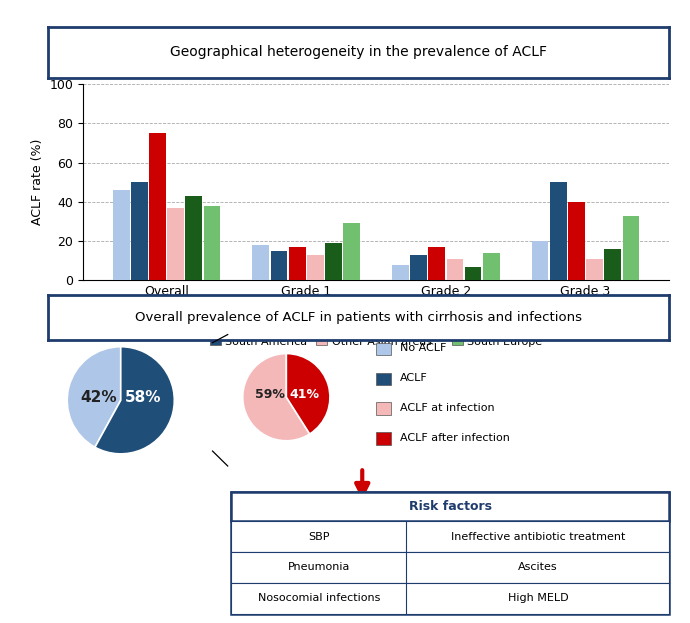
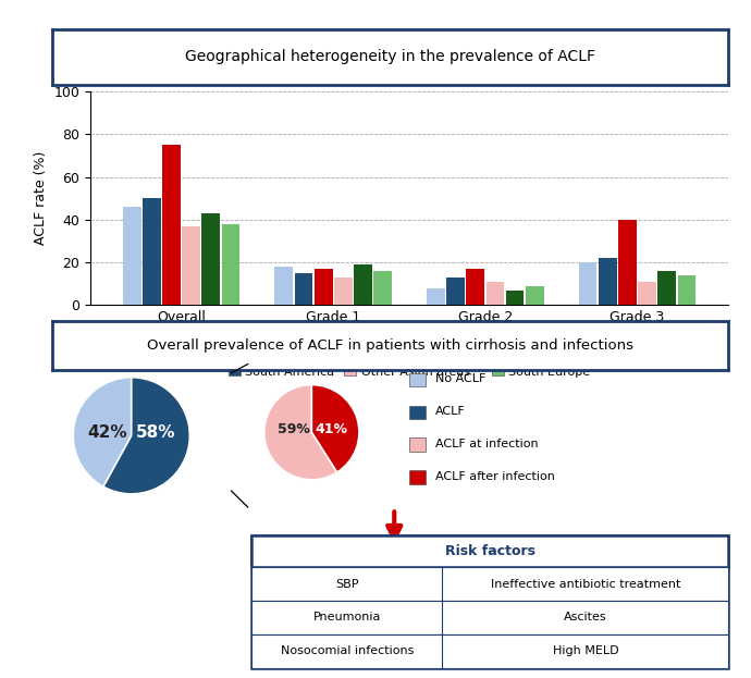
South Europe/Grade 1: 29 -> 16
South Europe/Grade 2: 14 -> 9
South America/Grade 3: 50 -> 22
South Europe/Grade 3: 33 -> 14
